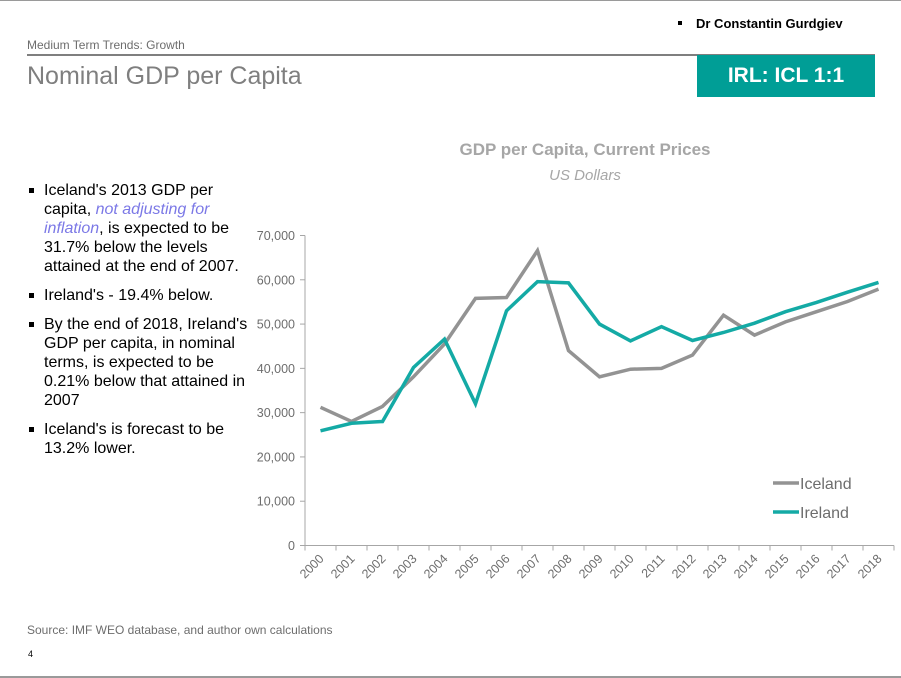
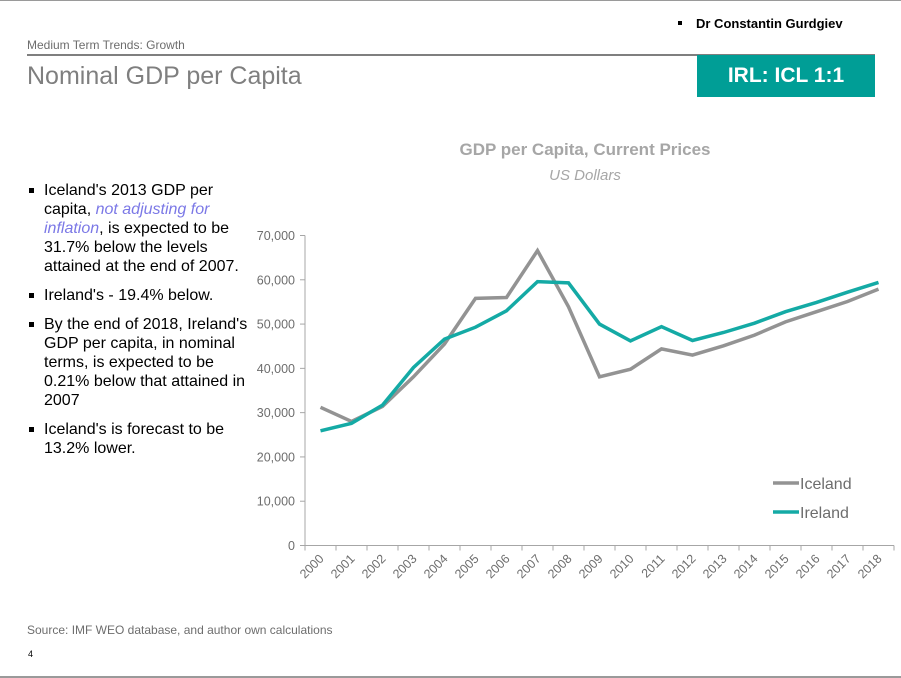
Ireland/2002: 28000 -> 32000
Ireland/2005: 32000 -> 49000
Iceland/2008: 44000 -> 54000
Iceland/2011: 40000 -> 44000
Iceland/2013: 52000 -> 45000
